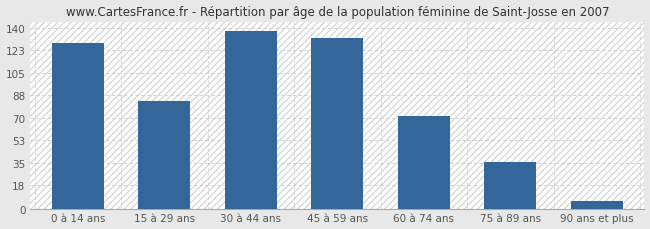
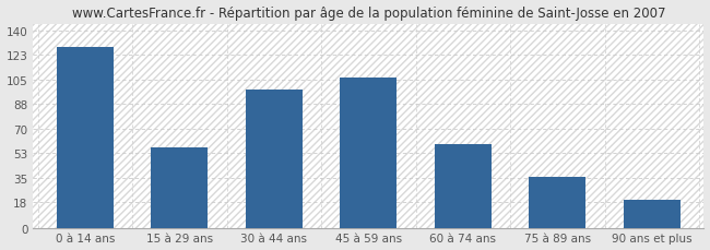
15 à 29 ans: 83 -> 57
30 à 44 ans: 138 -> 98
45 à 59 ans: 132 -> 107
60 à 74 ans: 72 -> 59
90 ans et plus: 6 -> 20
